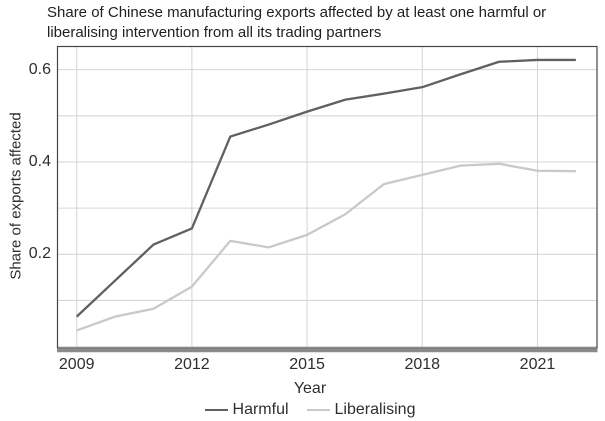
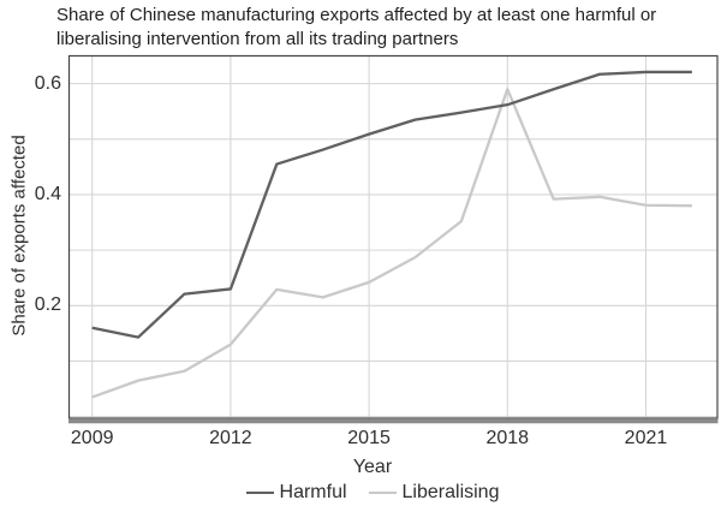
Harmful/2009: 0.07 -> 0.16
Harmful/2012: 0.26 -> 0.23
Liberalising/2018: 0.37 -> 0.59
